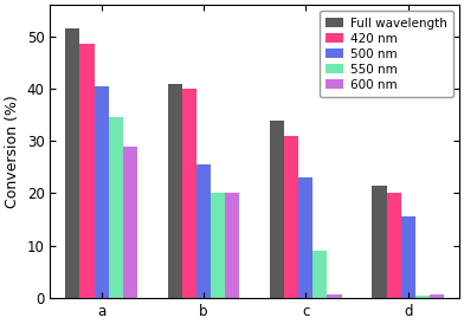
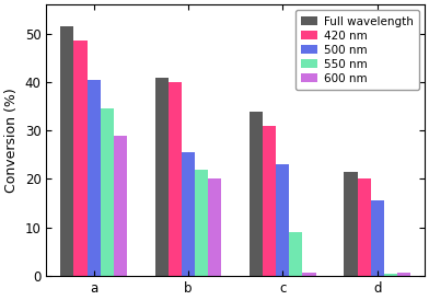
550 nm/b: 20.0 -> 22.0
